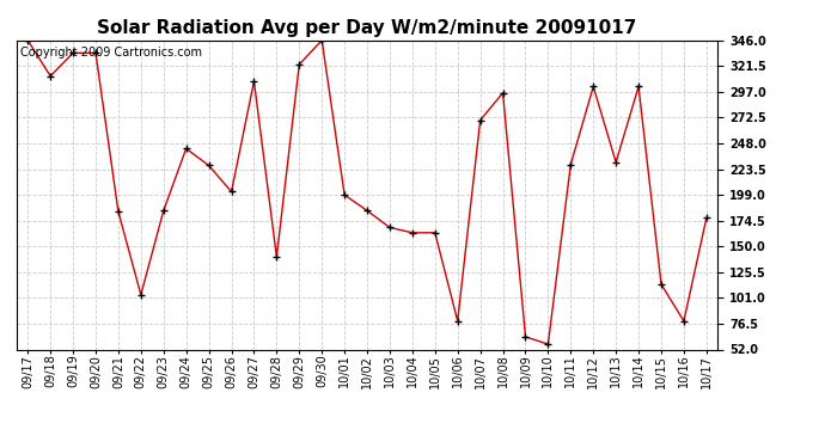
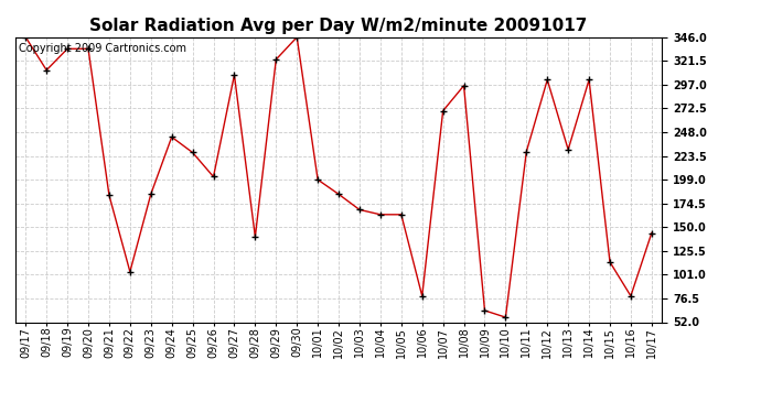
10/17: 177 -> 144
